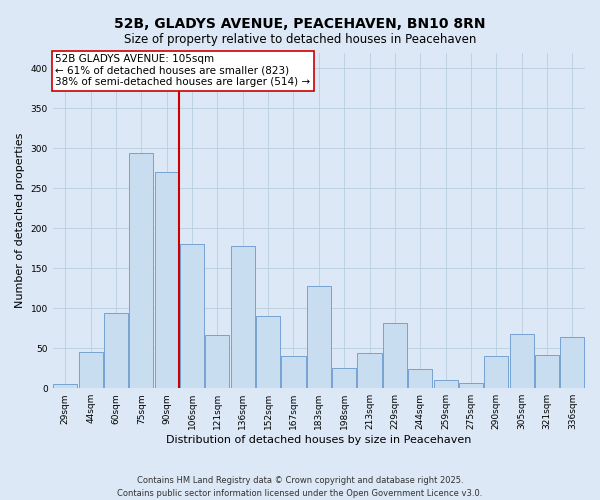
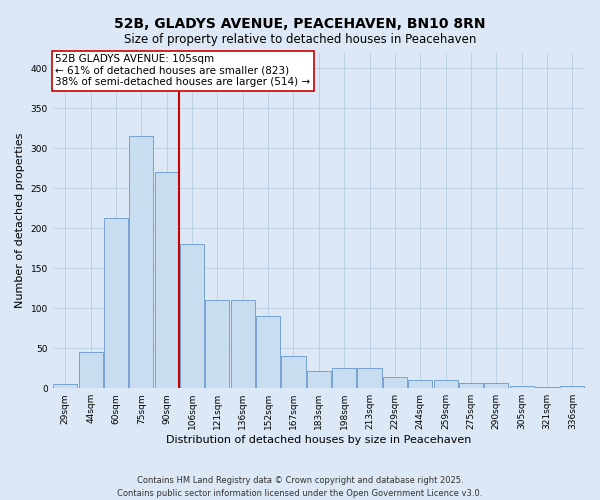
60sqm: 94 -> 213
75sqm: 294 -> 315
121sqm: 66 -> 110
136sqm: 178 -> 110
183sqm: 128 -> 22
213sqm: 44 -> 25
229sqm: 82 -> 14
244sqm: 24 -> 10
290sqm: 40 -> 6
305sqm: 68 -> 3
321sqm: 42 -> 1
336sqm: 64 -> 3
